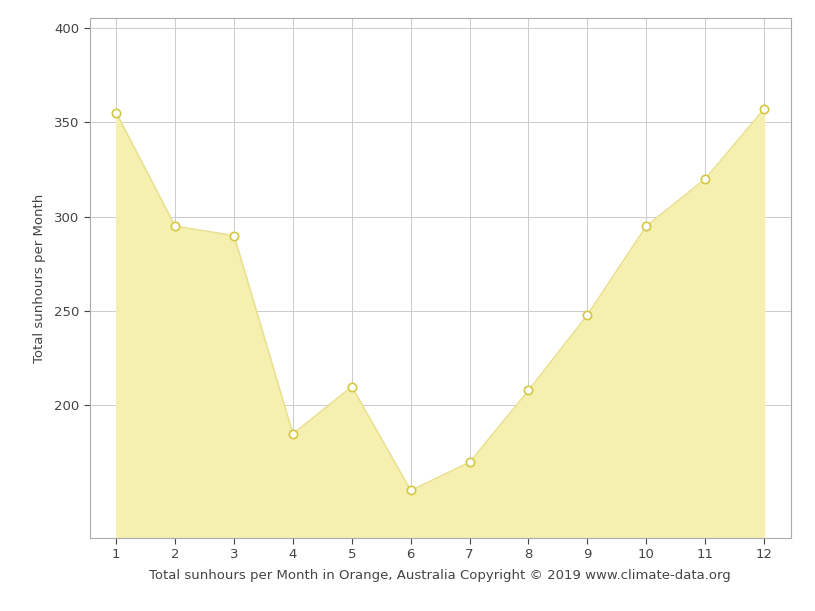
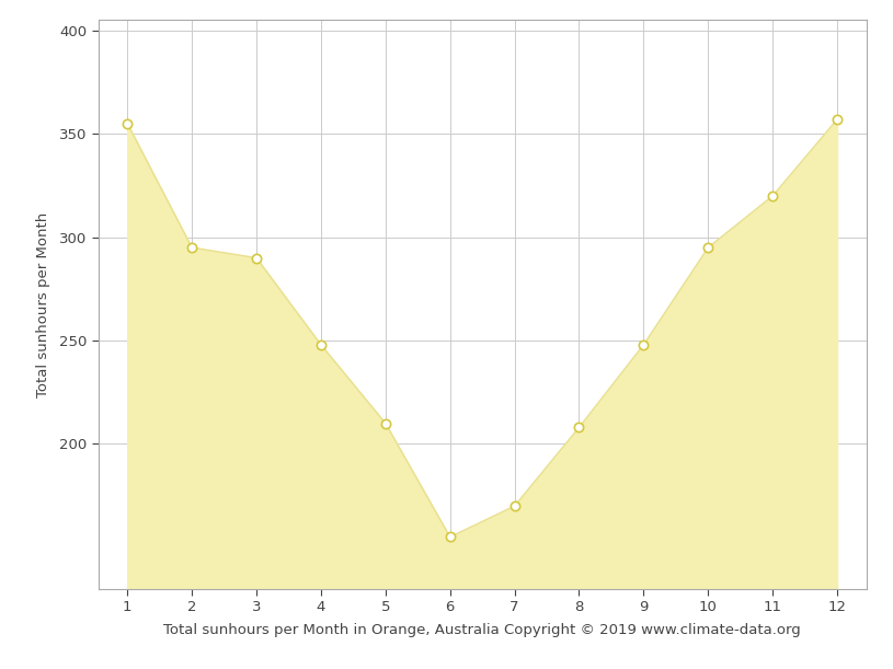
4: 185 -> 248
